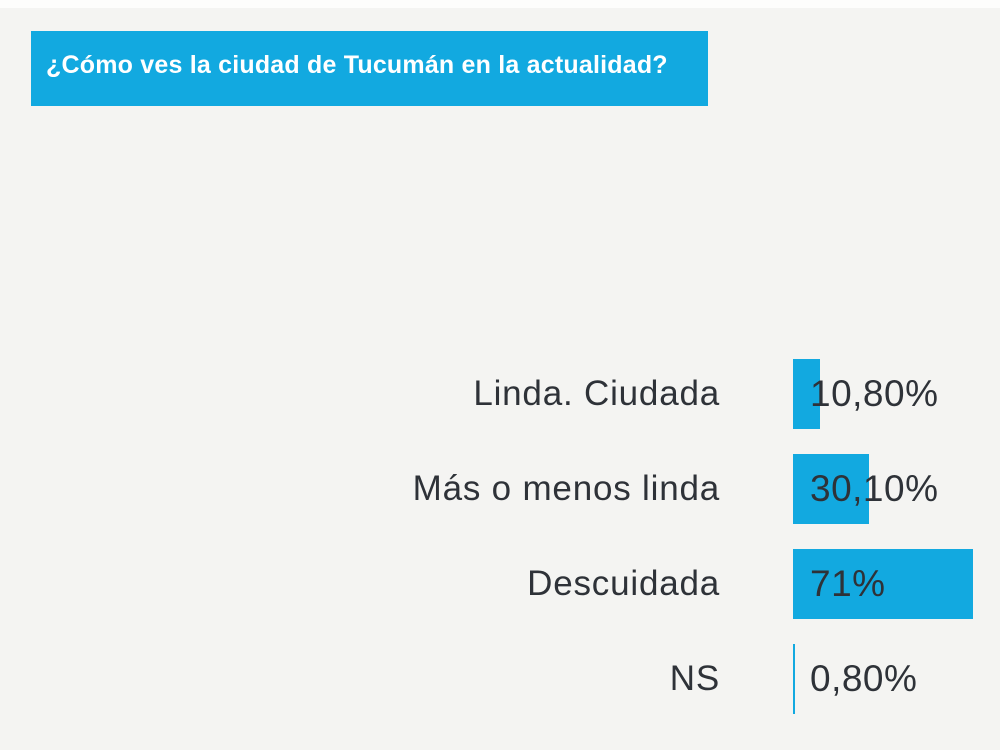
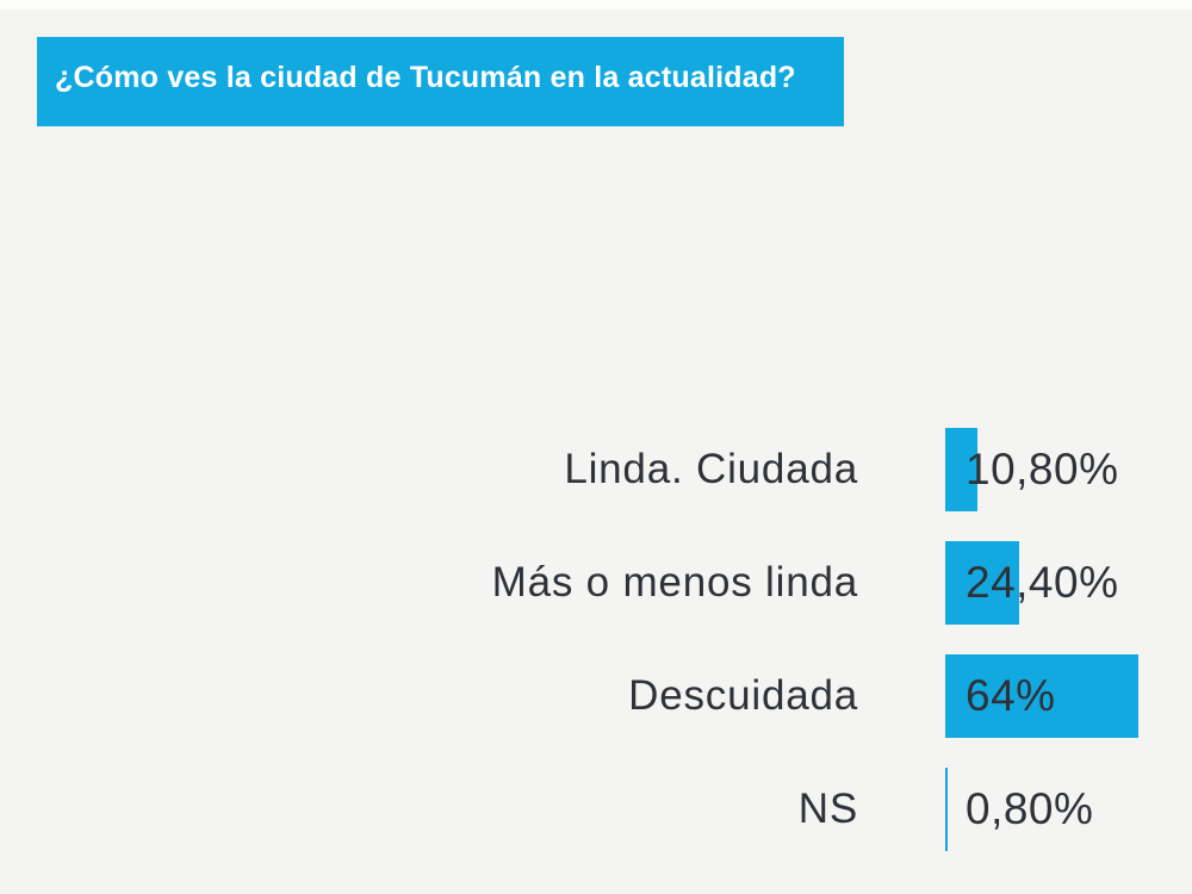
Más o menos linda: 30,10% -> 24,40%
Descuidada: 71% -> 64%
